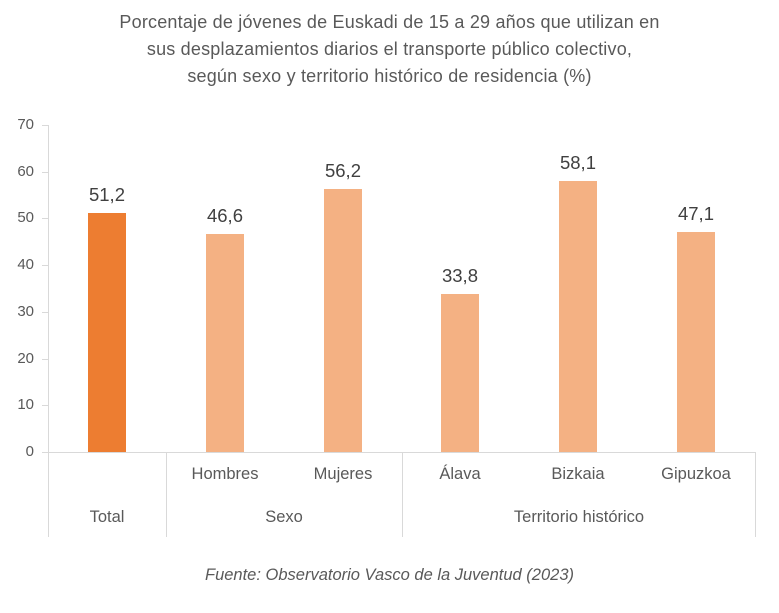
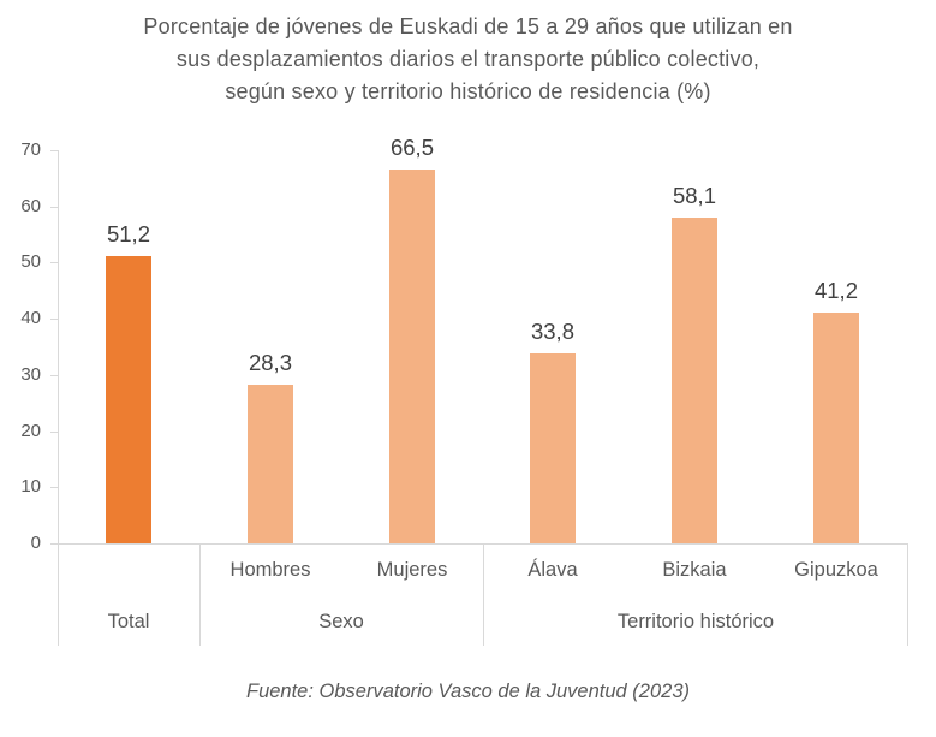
Hombres: 46,6 -> 28,3
Mujeres: 56,2 -> 66,5
Gipuzkoa: 47,1 -> 41,2
